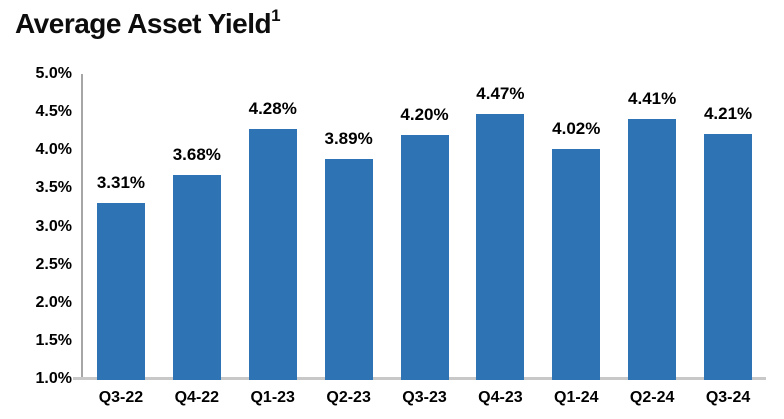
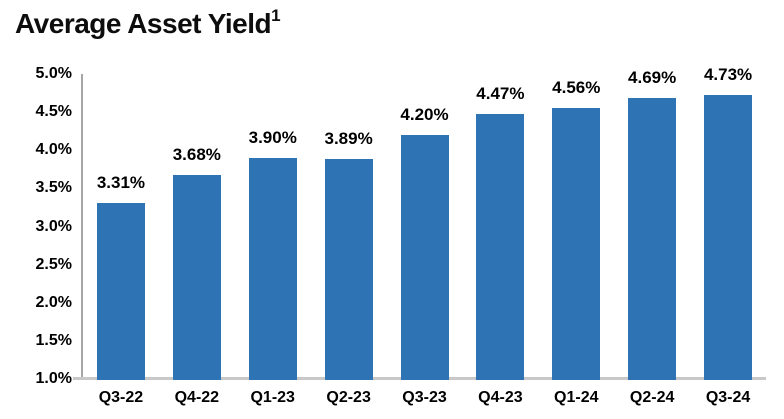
Q1-23: 4.28% -> 3.90%
Q1-24: 4.02% -> 4.56%
Q2-24: 4.41% -> 4.69%
Q3-24: 4.21% -> 4.73%
